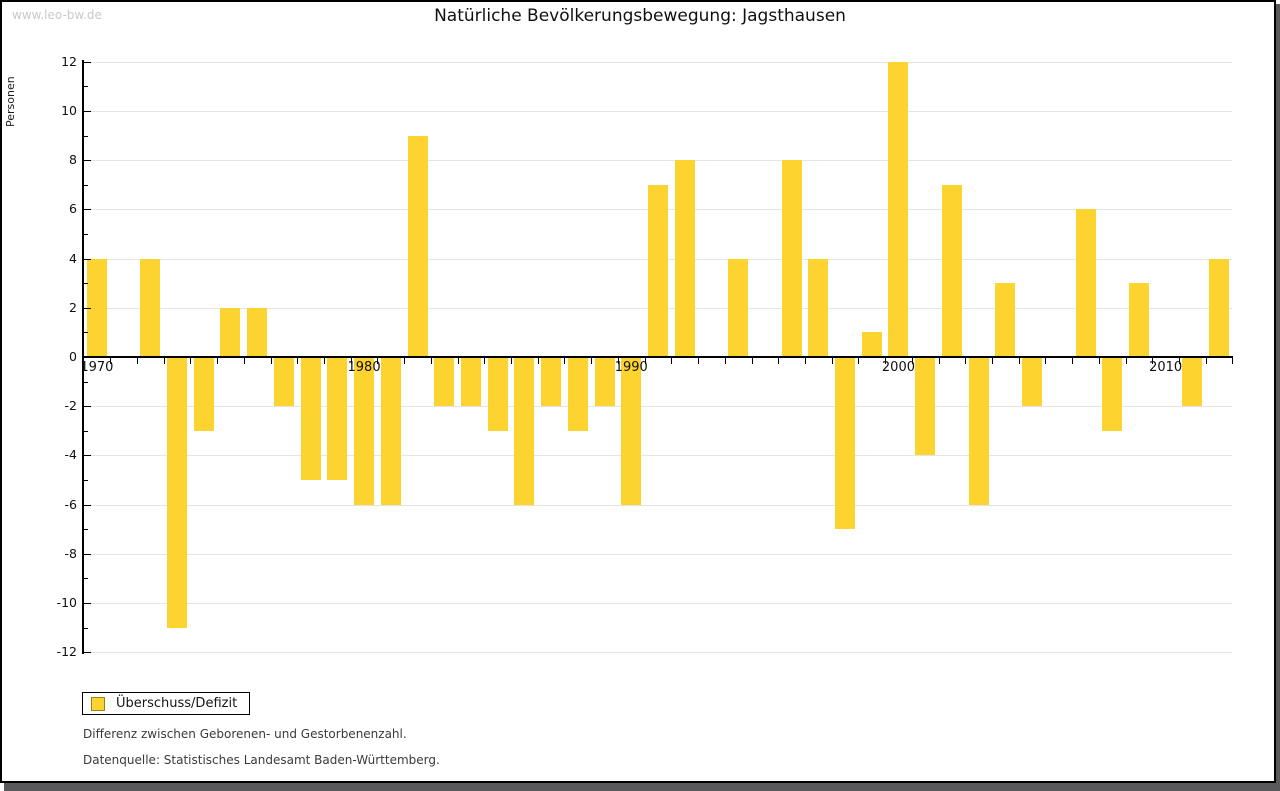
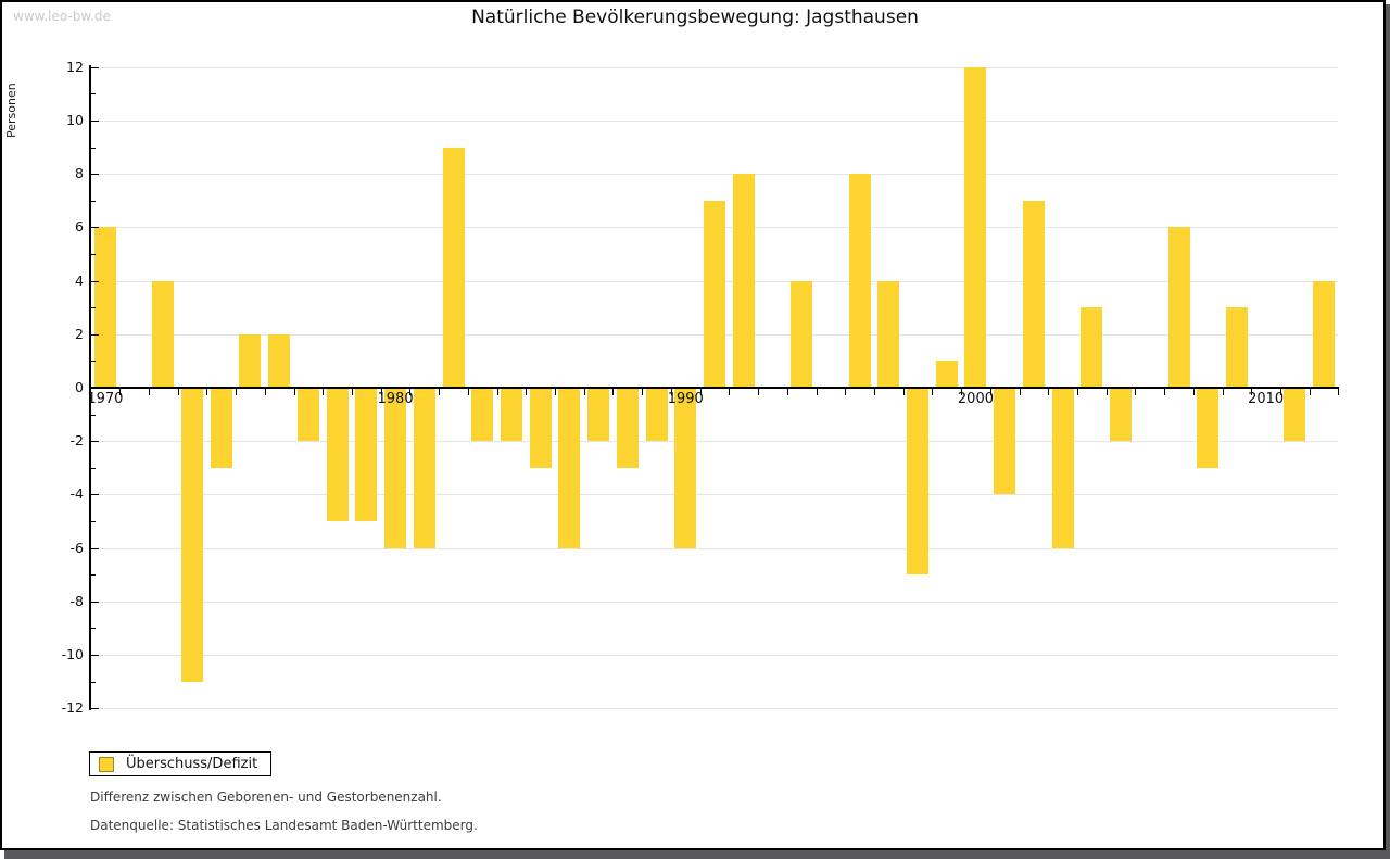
1970: 4 -> 6
